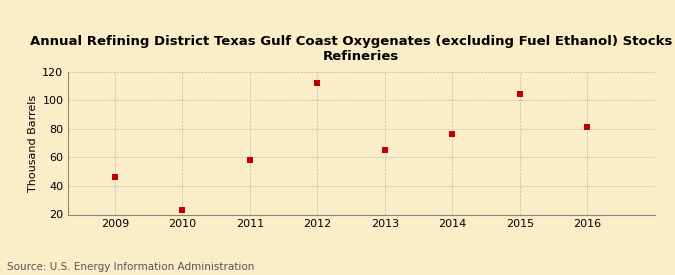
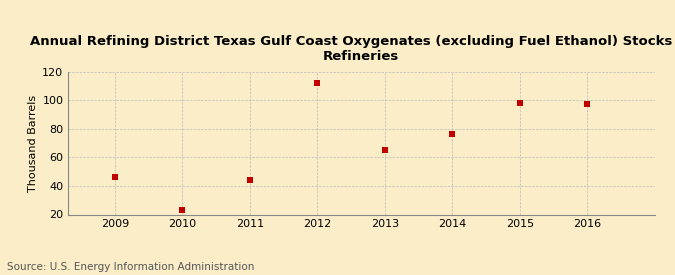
2011: 58 -> 44
2015: 104 -> 98
2016: 81 -> 97
